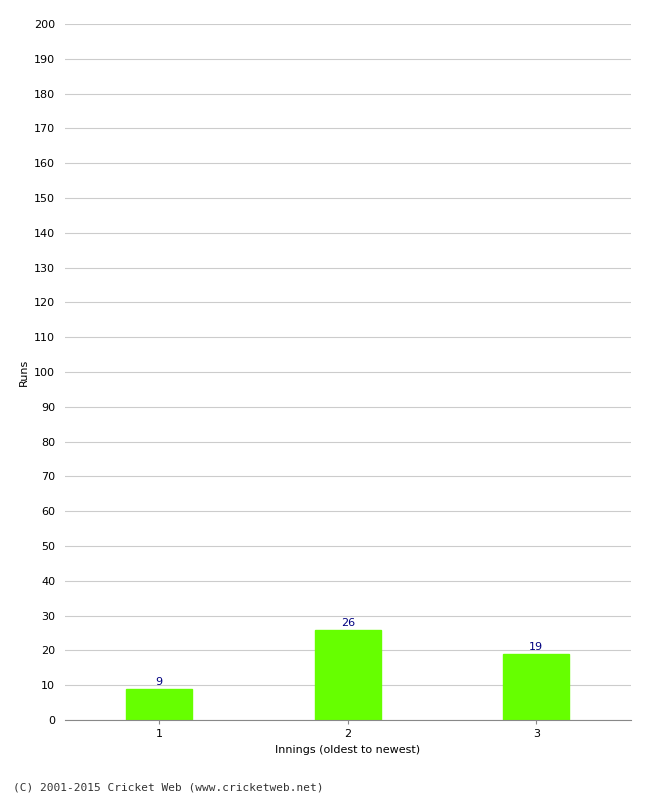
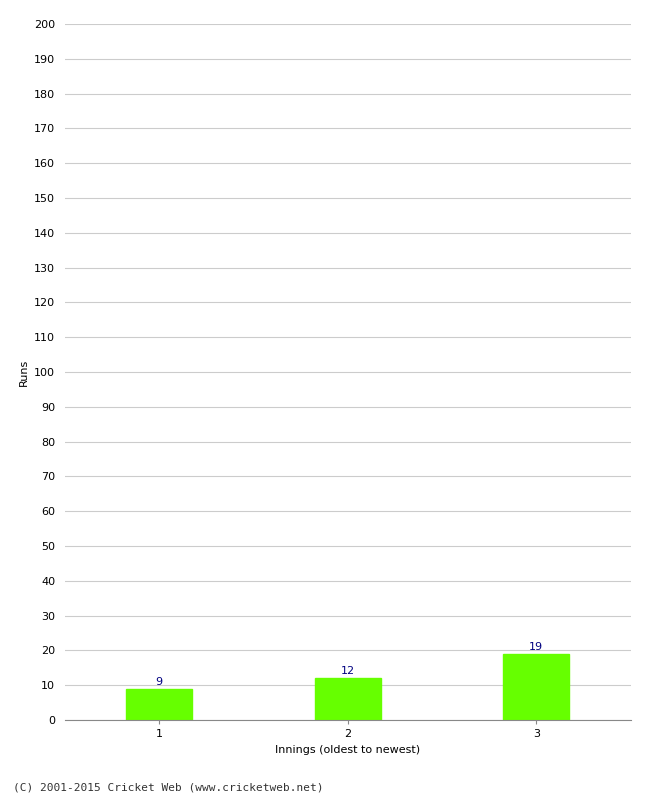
2: 26 -> 12
